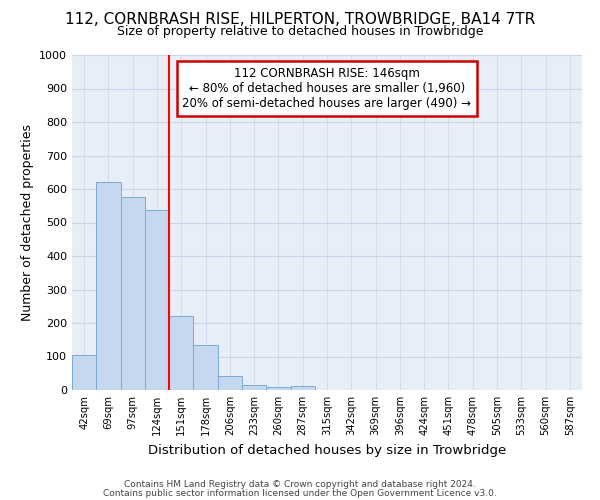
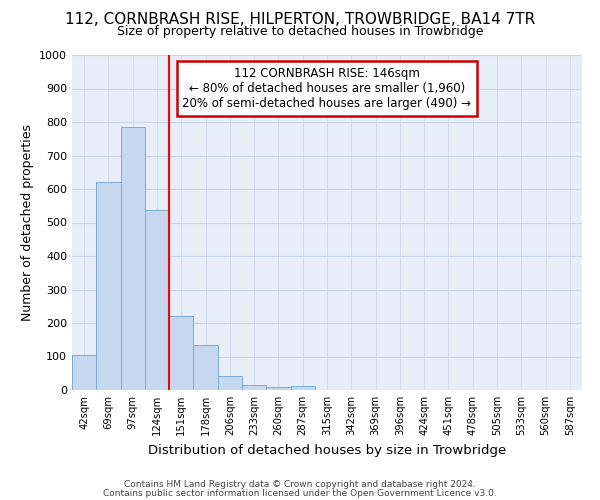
97sqm: 575 -> 785
